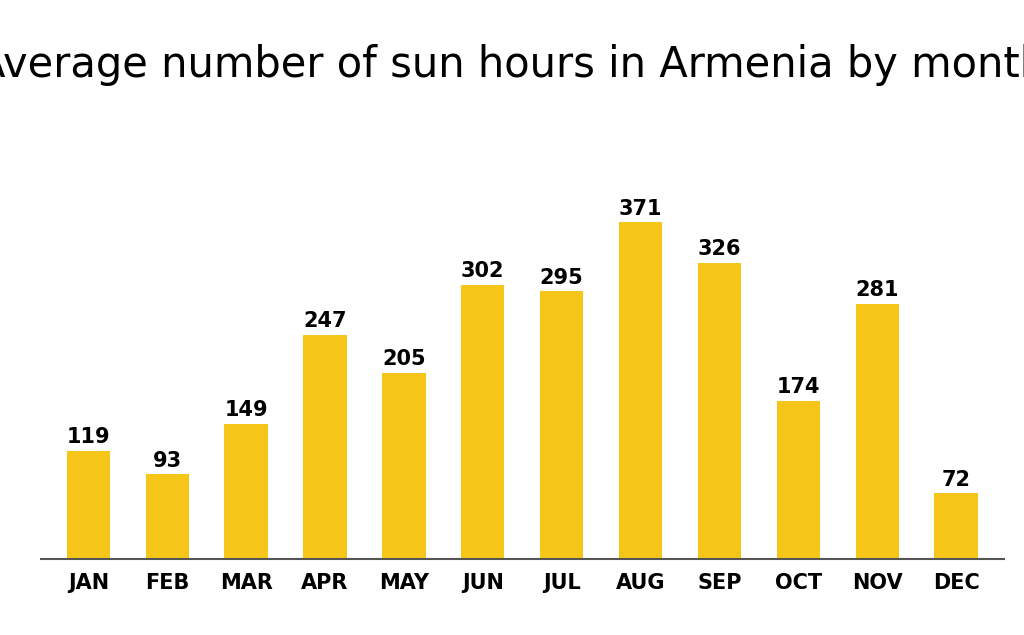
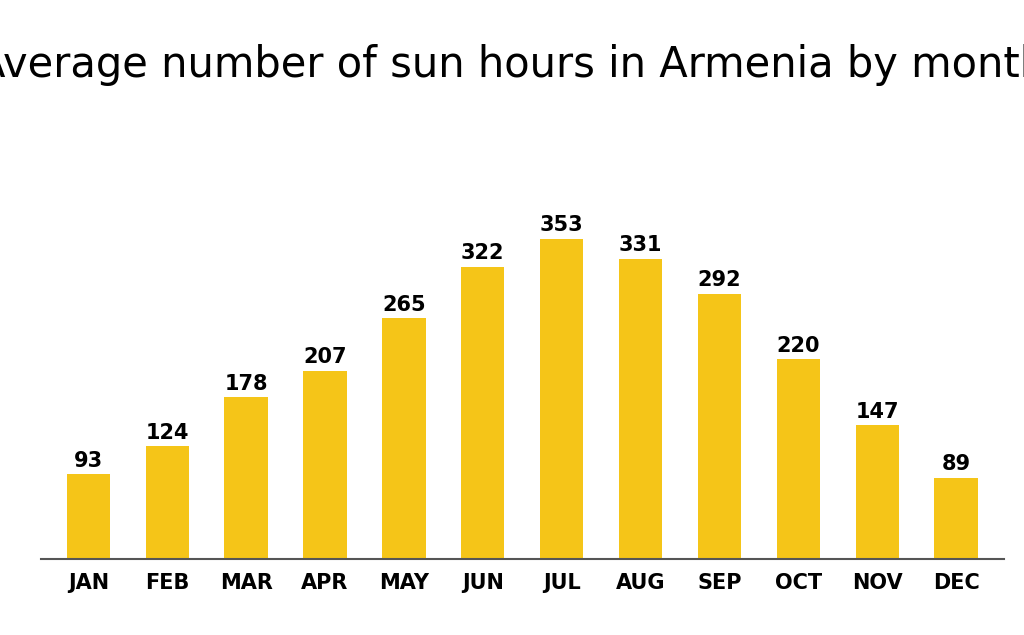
JAN: 119 -> 93
FEB: 93 -> 124
MAR: 149 -> 178
APR: 247 -> 207
MAY: 205 -> 265
JUN: 302 -> 322
JUL: 295 -> 353
AUG: 371 -> 331
SEP: 326 -> 292
OCT: 174 -> 220
NOV: 281 -> 147
DEC: 72 -> 89
